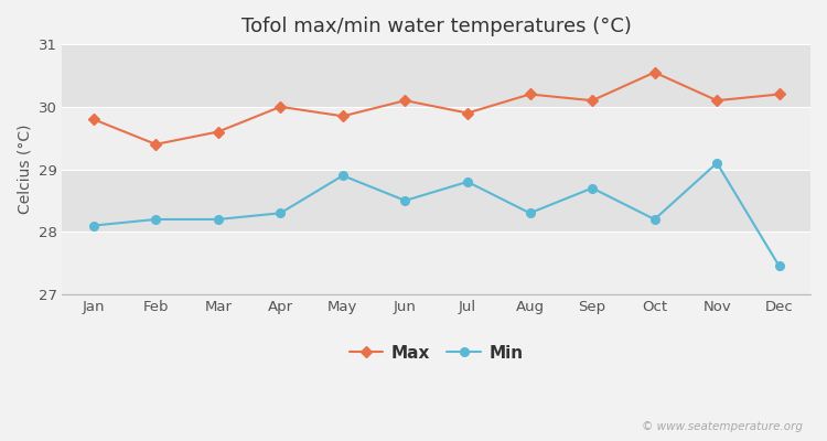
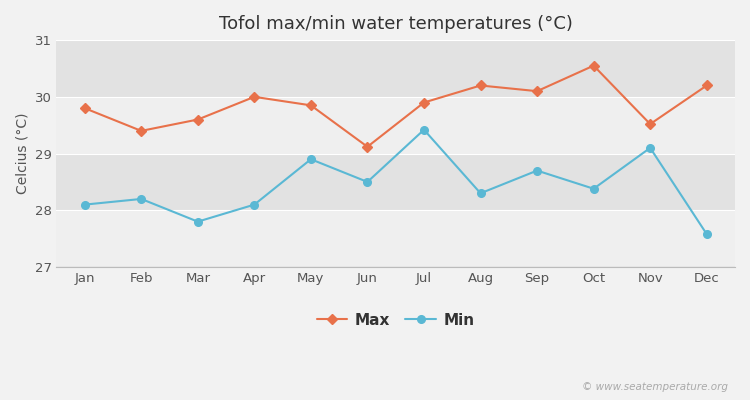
Min/Mar: 28.20 -> 27.80
Min/Apr: 28.30 -> 28.10
Max/Jun: 30.10 -> 29.12
Min/Jul: 28.80 -> 29.42
Min/Oct: 28.20 -> 28.38
Max/Nov: 30.10 -> 29.52
Min/Dec: 27.45 -> 27.58
